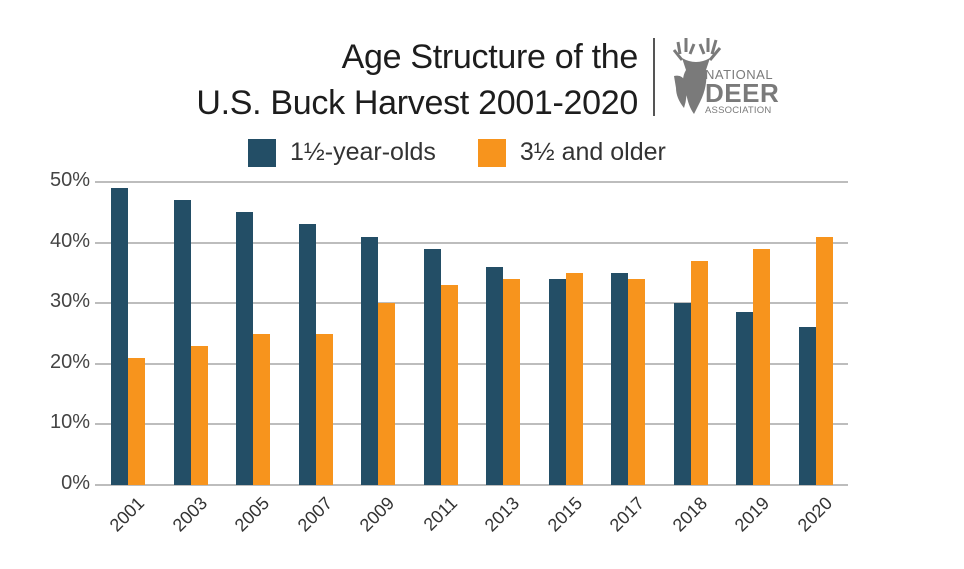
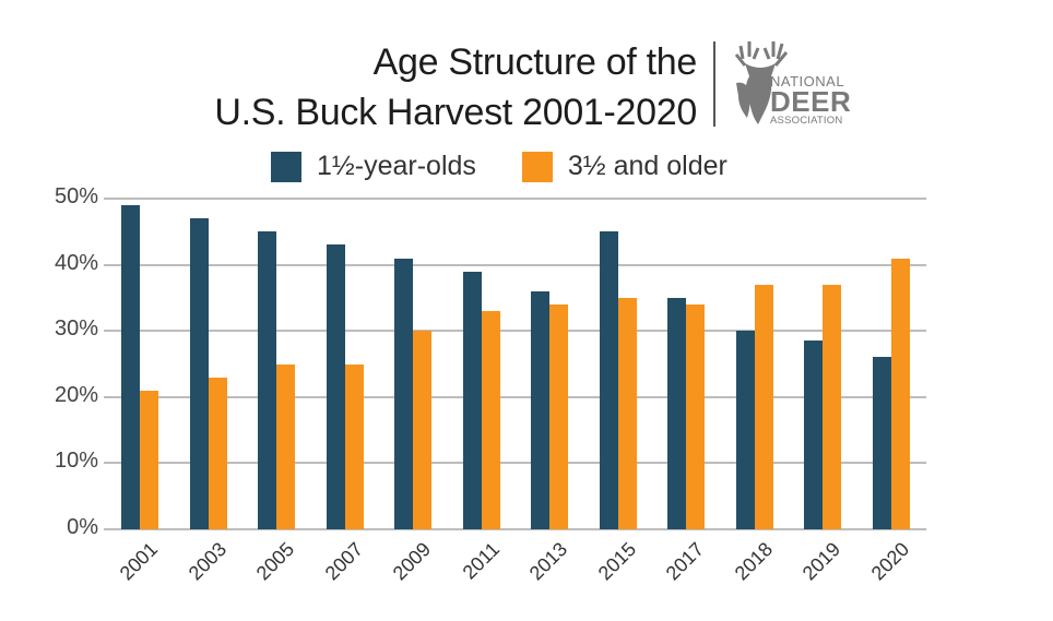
1½-year-olds/2015: 34% -> 45%
3½ and older/2019: 39% -> 37%
